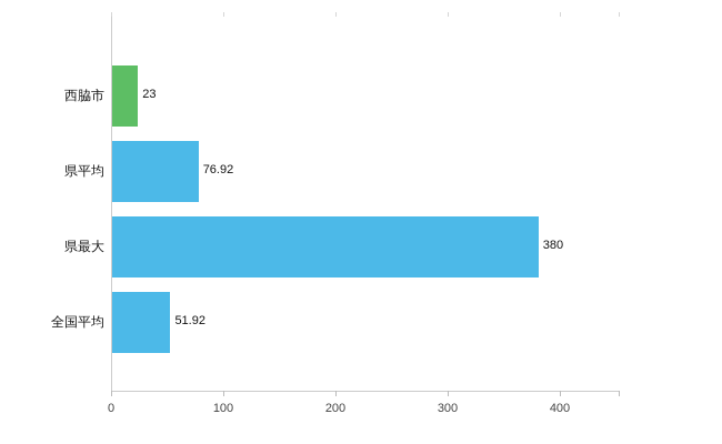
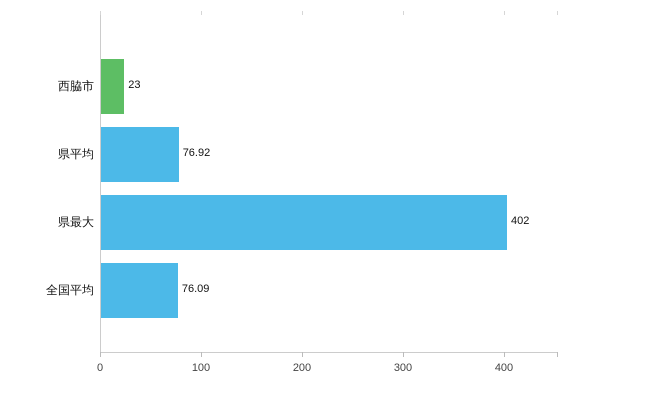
県最大: 380 -> 402
全国平均: 51.92 -> 76.09
